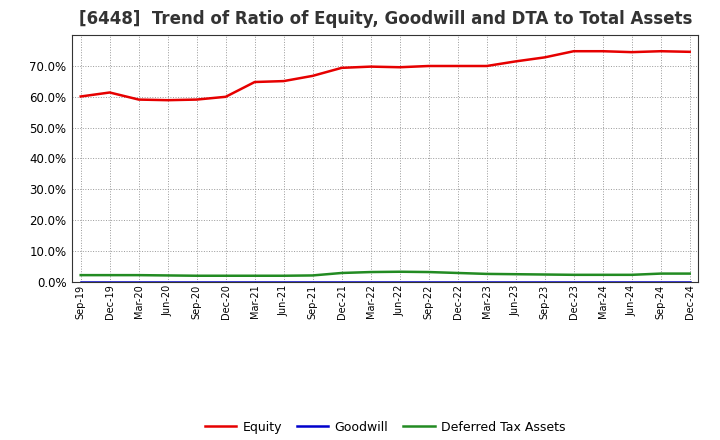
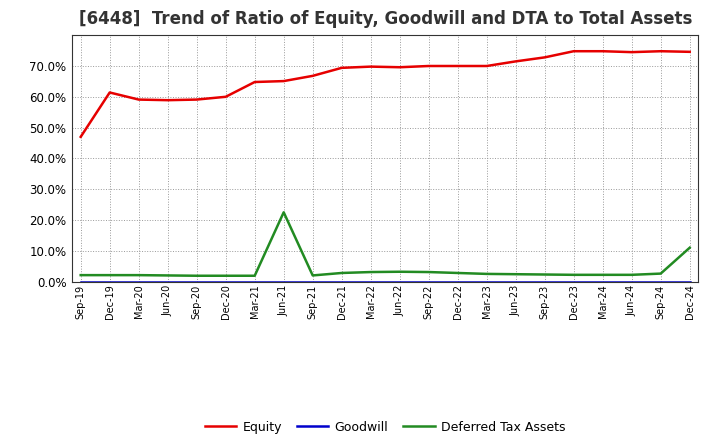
Equity/Sep-19: 60.1% -> 47.0%
Deferred Tax Assets/Jun-21: 1.9% -> 22.5%
Deferred Tax Assets/Dec-24: 2.6% -> 11.0%
